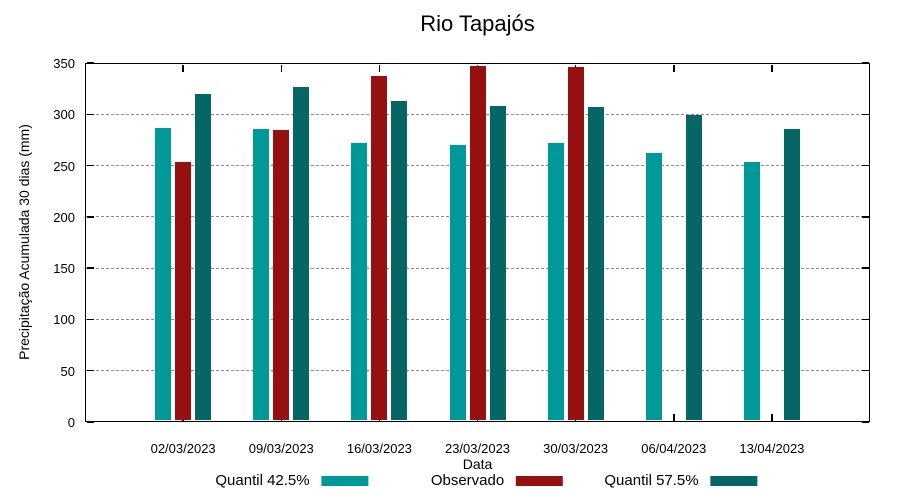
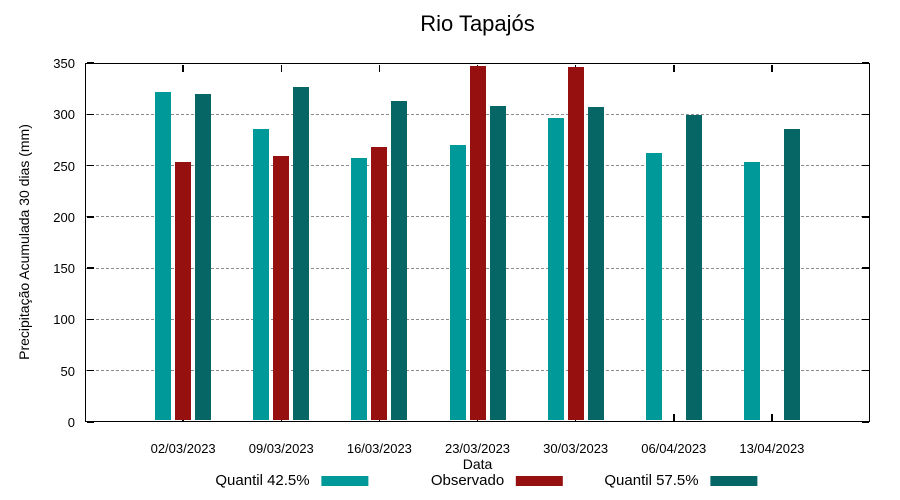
Quantil 42.5%/02/03/2023: 287 -> 322
Observado/09/03/2023: 285 -> 259
Quantil 42.5%/16/03/2023: 272 -> 257
Observado/16/03/2023: 337 -> 268
Quantil 42.5%/30/03/2023: 272 -> 296
